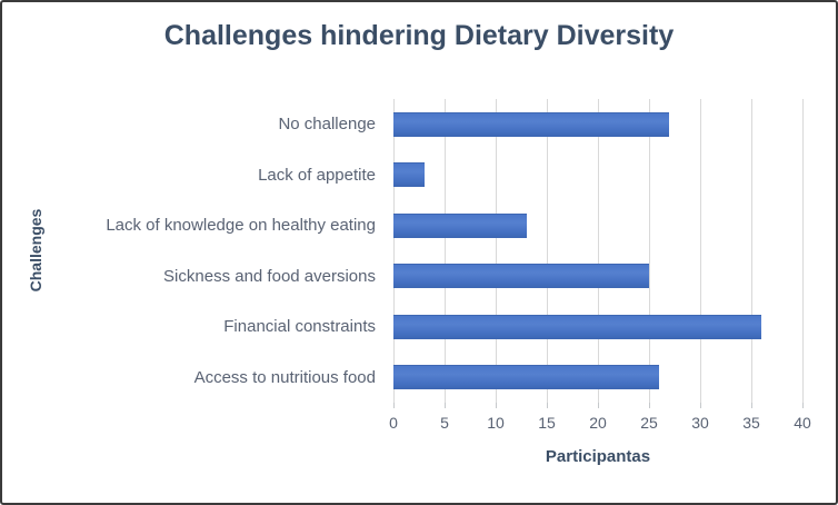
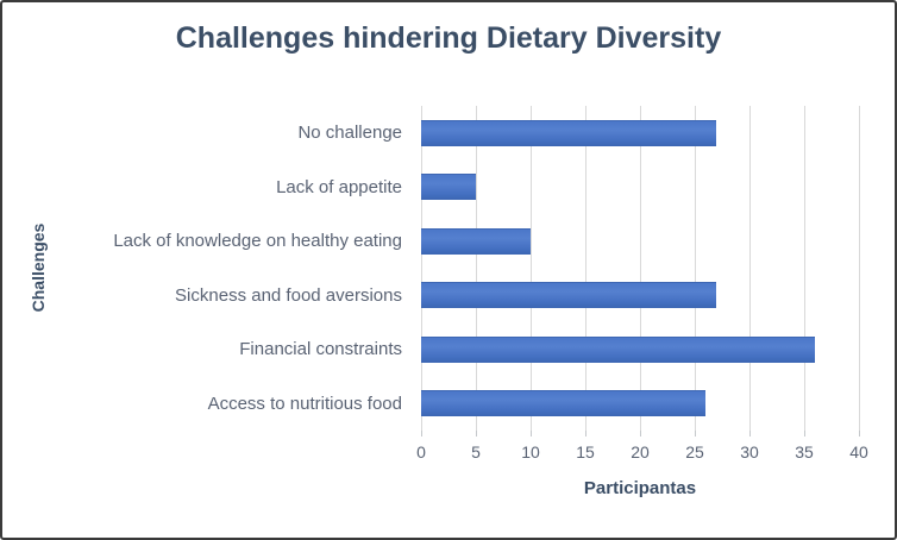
Lack of appetite: 3 -> 5
Lack of knowledge on healthy eating: 13 -> 10
Sickness and food aversions: 25 -> 27
